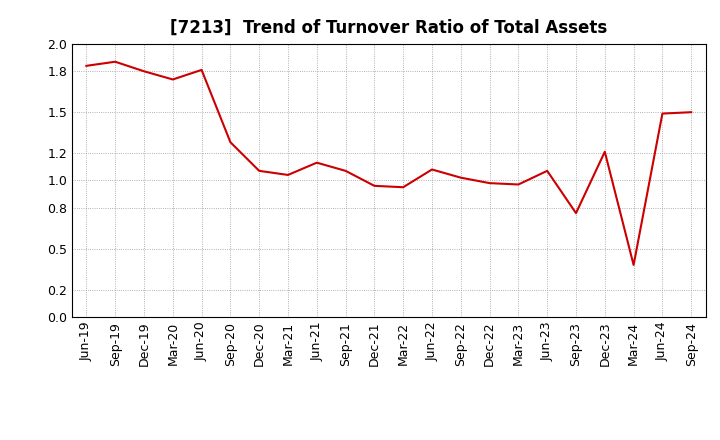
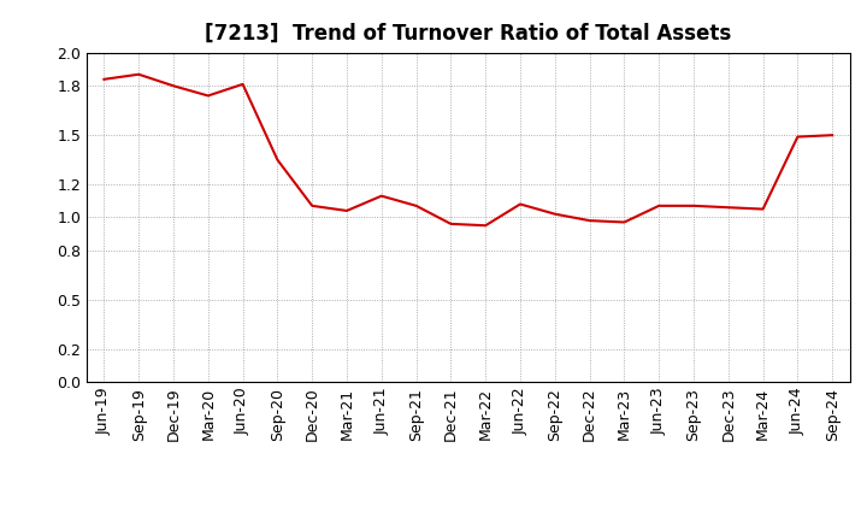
Sep-20: 1.28 -> 1.35
Sep-23: 0.76 -> 1.07
Dec-23: 1.21 -> 1.06
Mar-24: 0.38 -> 1.05
